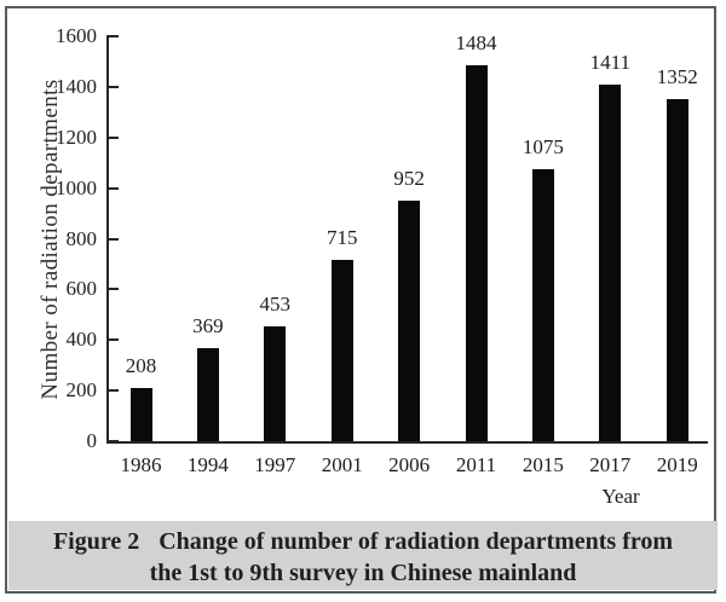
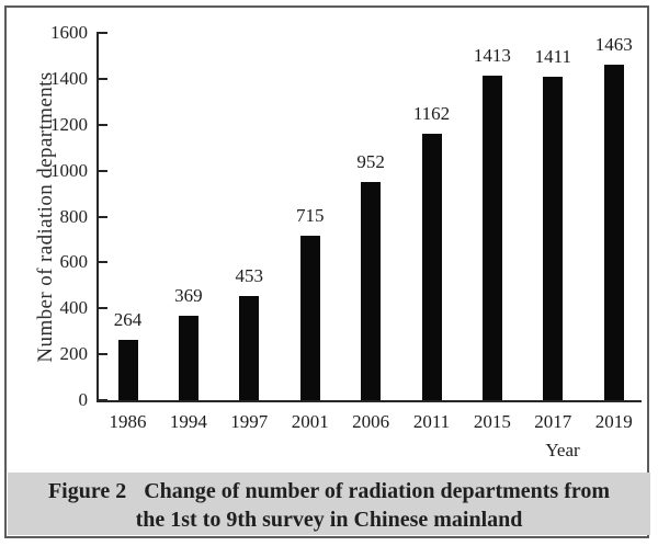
1986: 208 -> 264
2011: 1484 -> 1162
2015: 1075 -> 1413
2019: 1352 -> 1463
